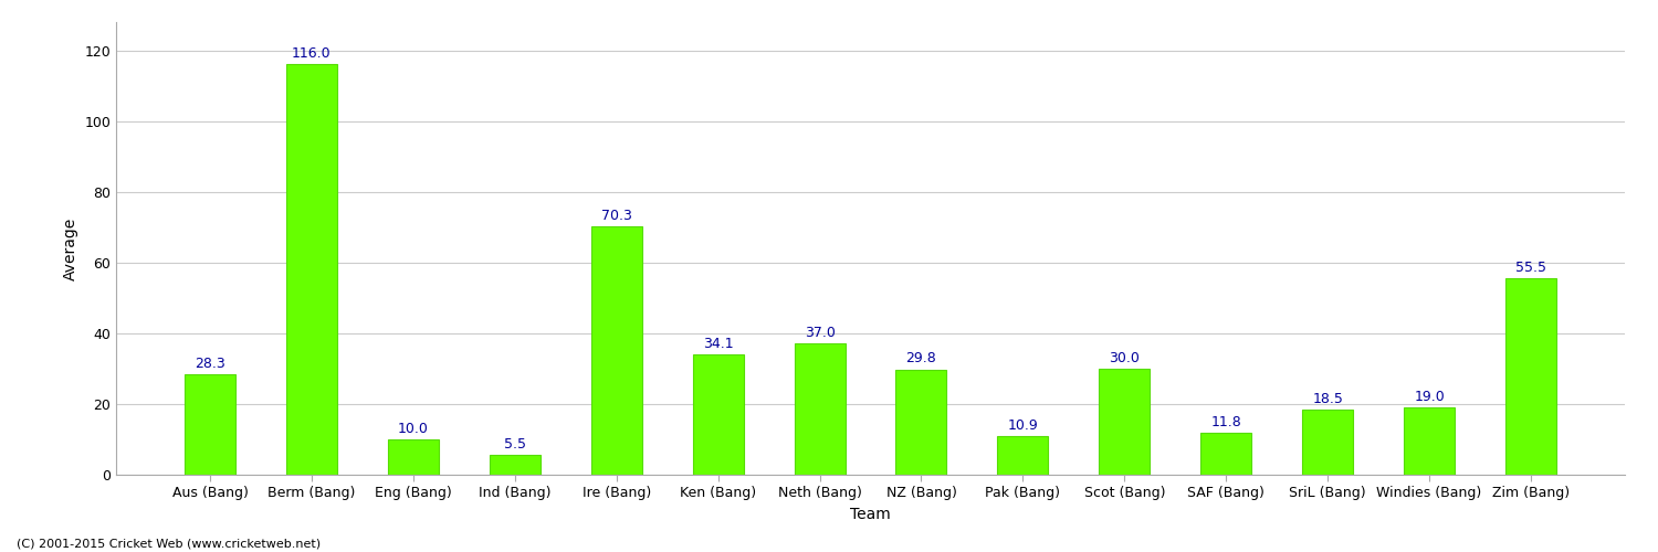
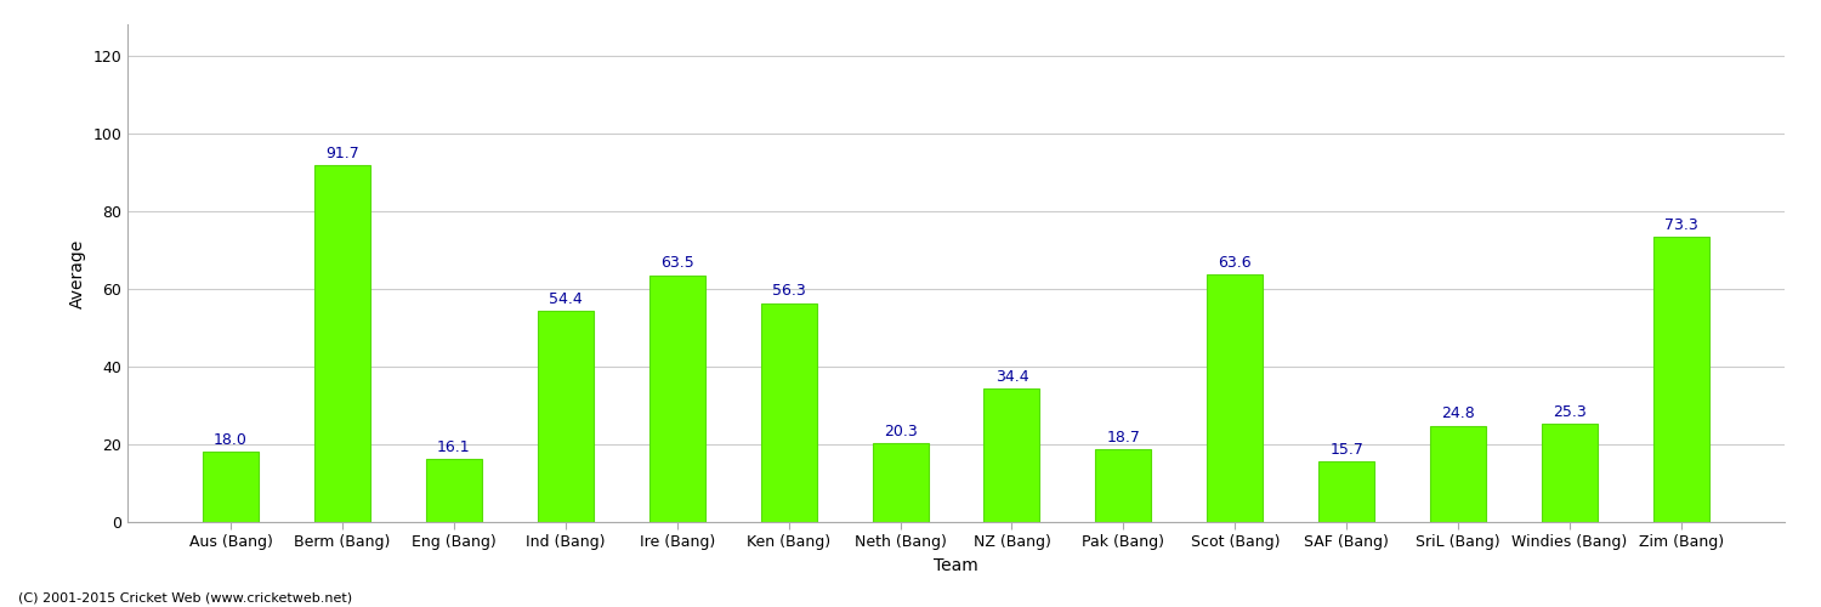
Aus (Bang): 28.3 -> 18.0
Berm (Bang): 116.0 -> 91.7
Eng (Bang): 10.0 -> 16.1
Ind (Bang): 5.5 -> 54.4
Ire (Bang): 70.3 -> 63.5
Ken (Bang): 34.1 -> 56.3
Neth (Bang): 37.0 -> 20.3
NZ (Bang): 29.8 -> 34.4
Pak (Bang): 10.9 -> 18.7
Scot (Bang): 30.0 -> 63.6
SAF (Bang): 11.8 -> 15.7
SriL (Bang): 18.5 -> 24.8
Windies (Bang): 19.0 -> 25.3
Zim (Bang): 55.5 -> 73.3
